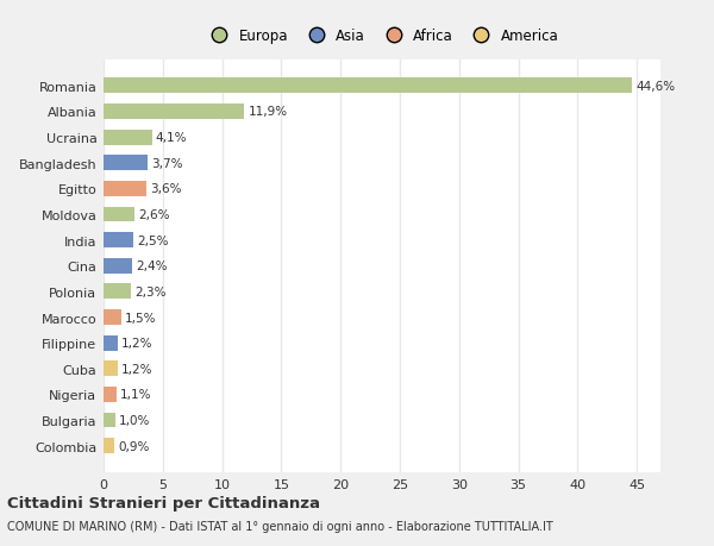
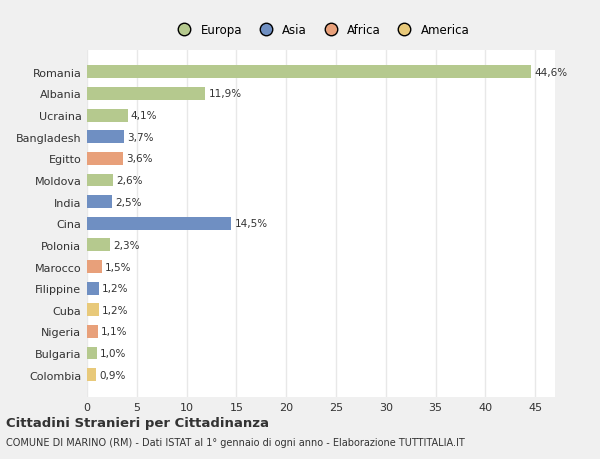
Cina: 2,4% -> 14,5%
